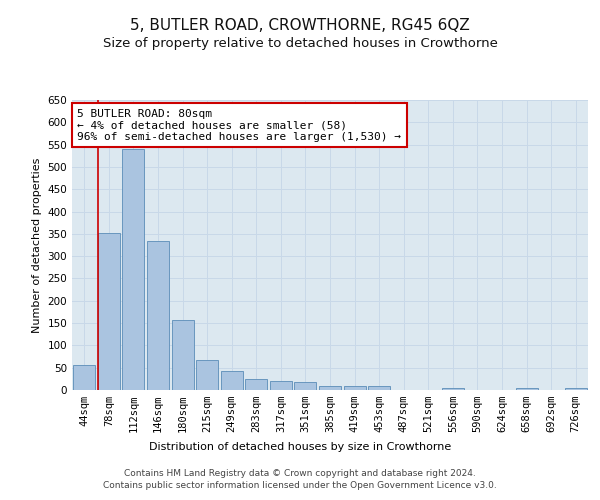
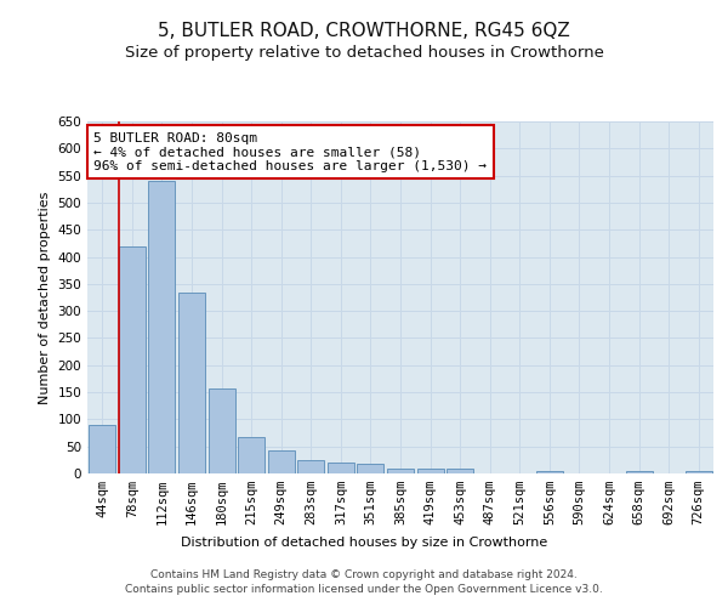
44sqm: 57 -> 90
78sqm: 353 -> 420
